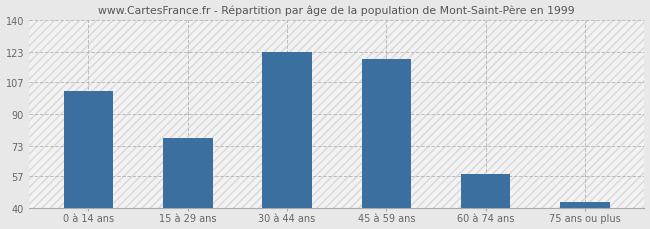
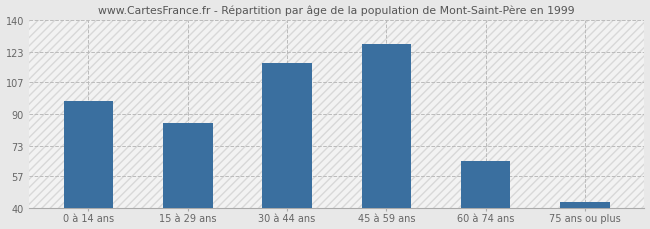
0 à 14 ans: 102 -> 97
15 à 29 ans: 77 -> 85
30 à 44 ans: 123 -> 117
45 à 59 ans: 119 -> 127
60 à 74 ans: 58 -> 65
